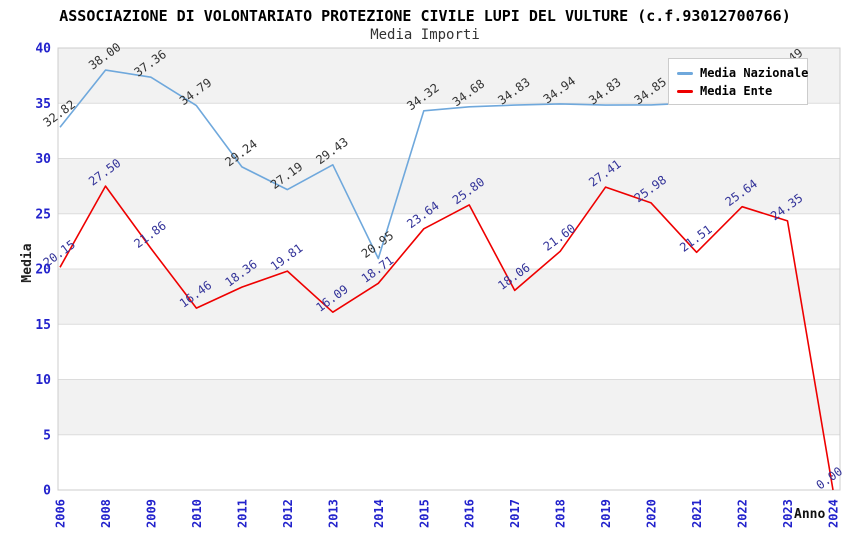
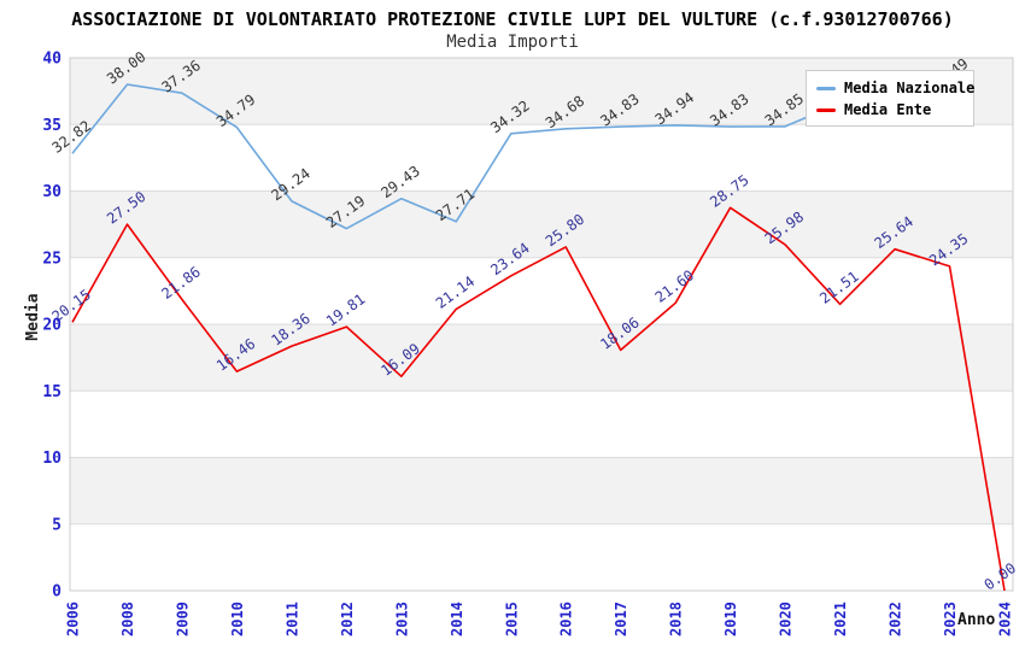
Media Nazionale/2014: 20.95 -> 27.71
Media Ente/2014: 18.71 -> 21.14
Media Ente/2019: 27.41 -> 28.75
Media Nazionale/2021: 35.04 -> 36.60
